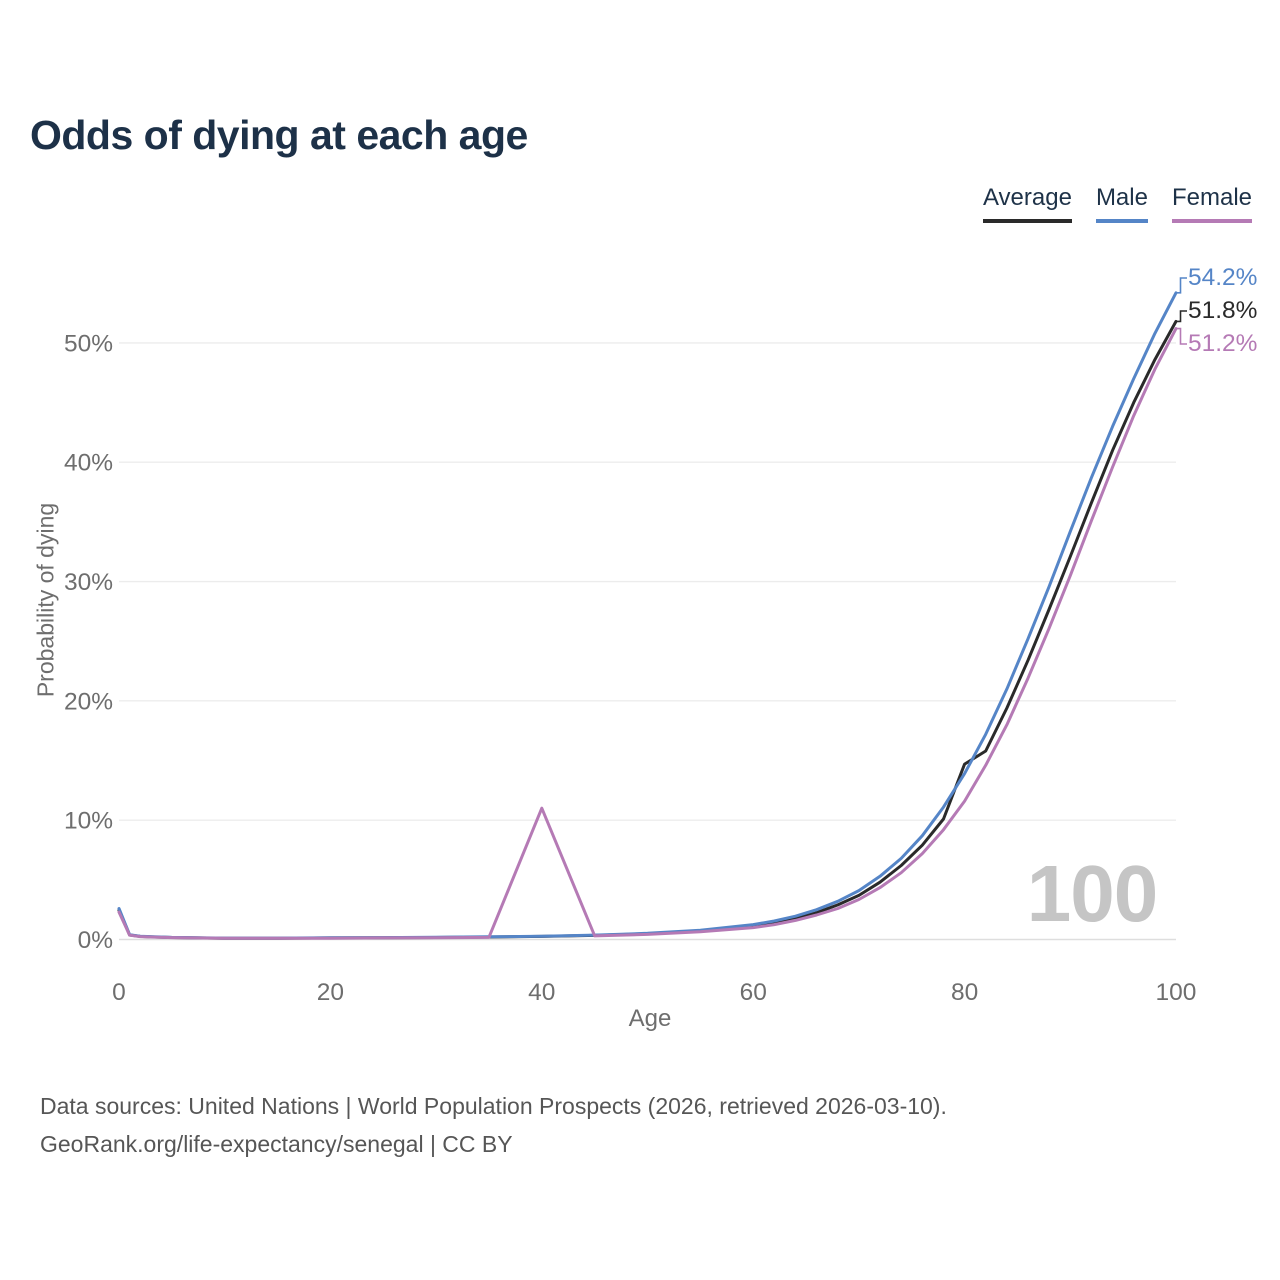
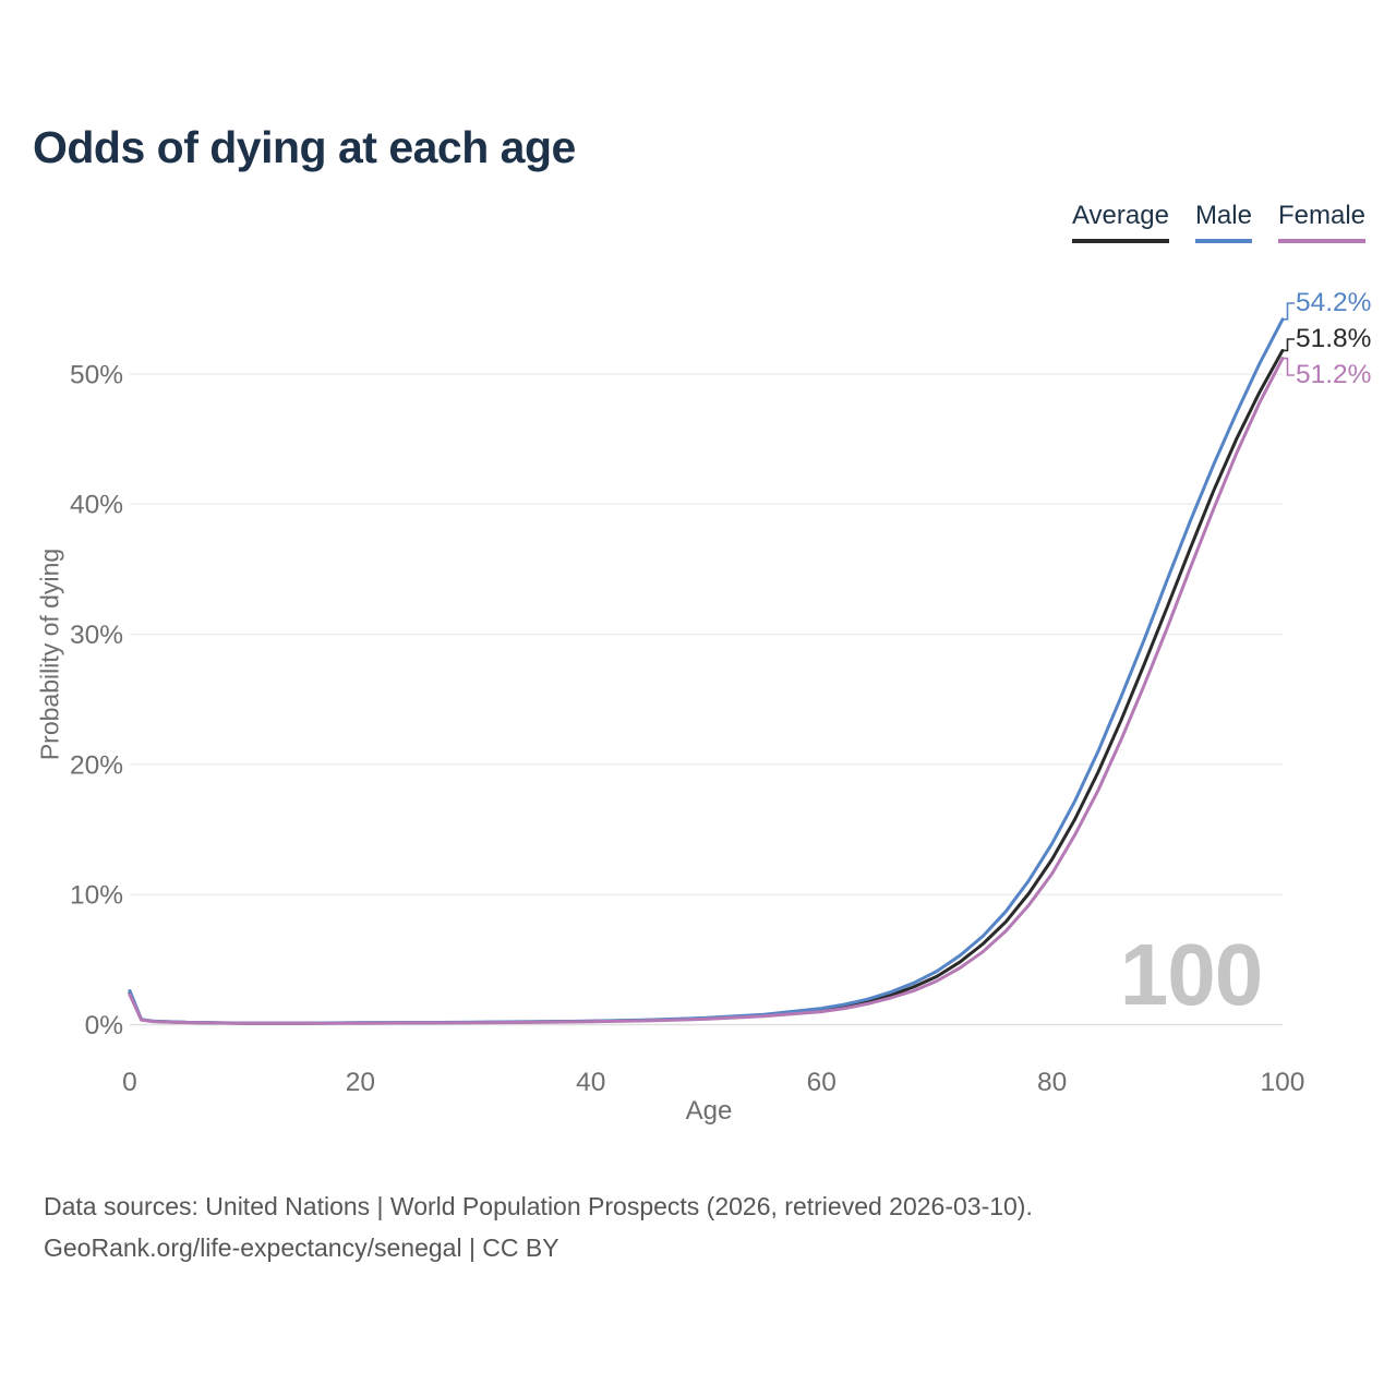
Female/40: 11.0% -> 0.2%
Average/80: 14.7% -> 12.7%
